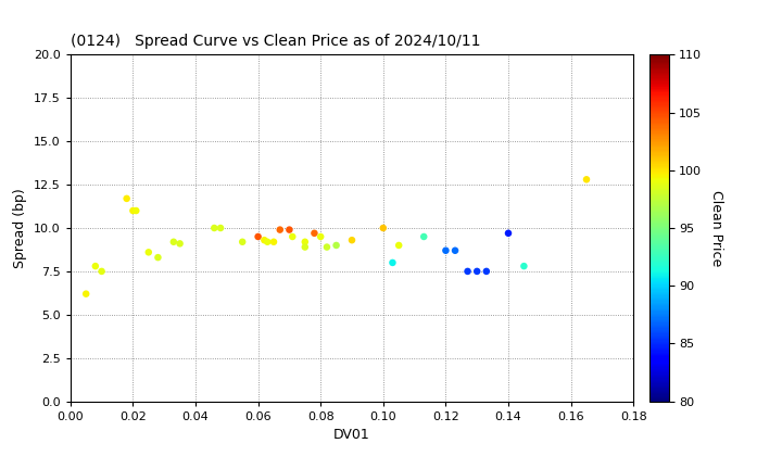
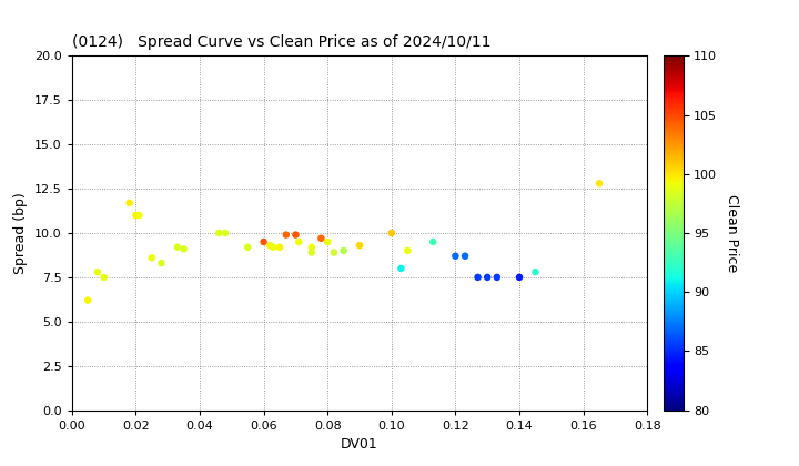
0.14: 9.7 -> 7.5
